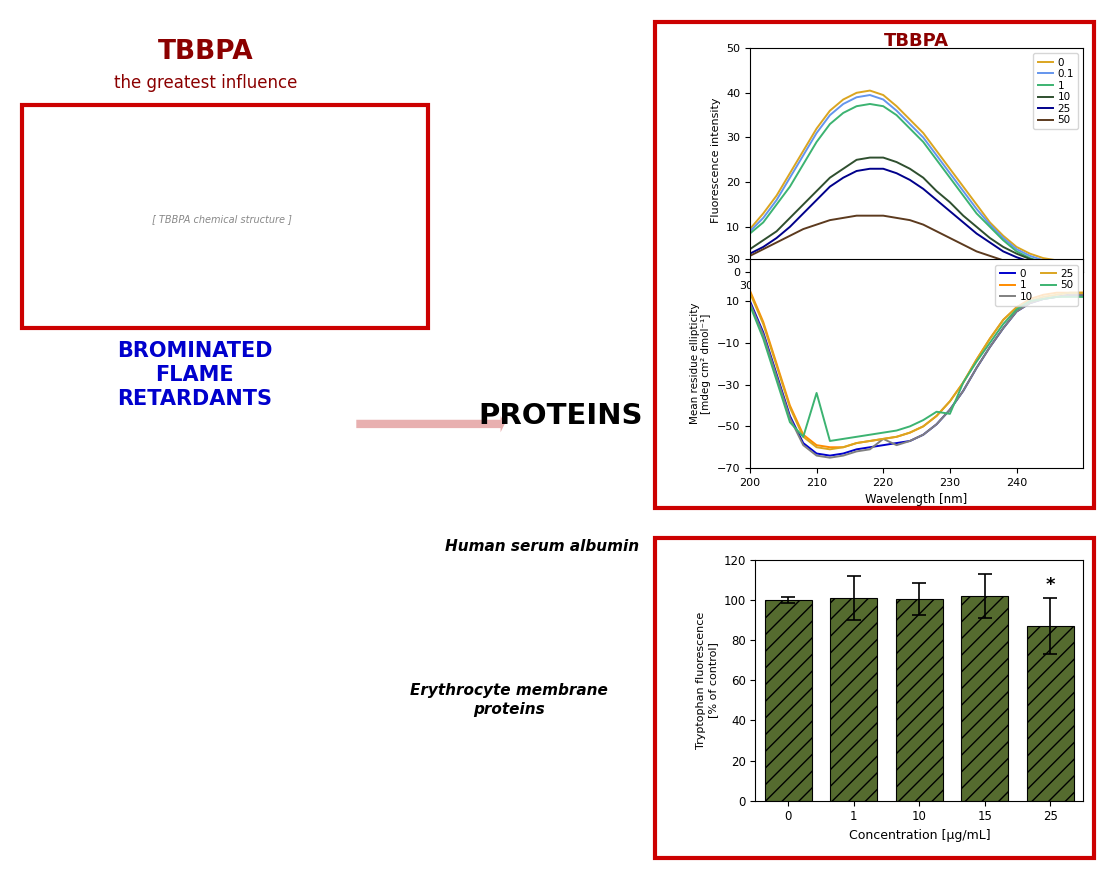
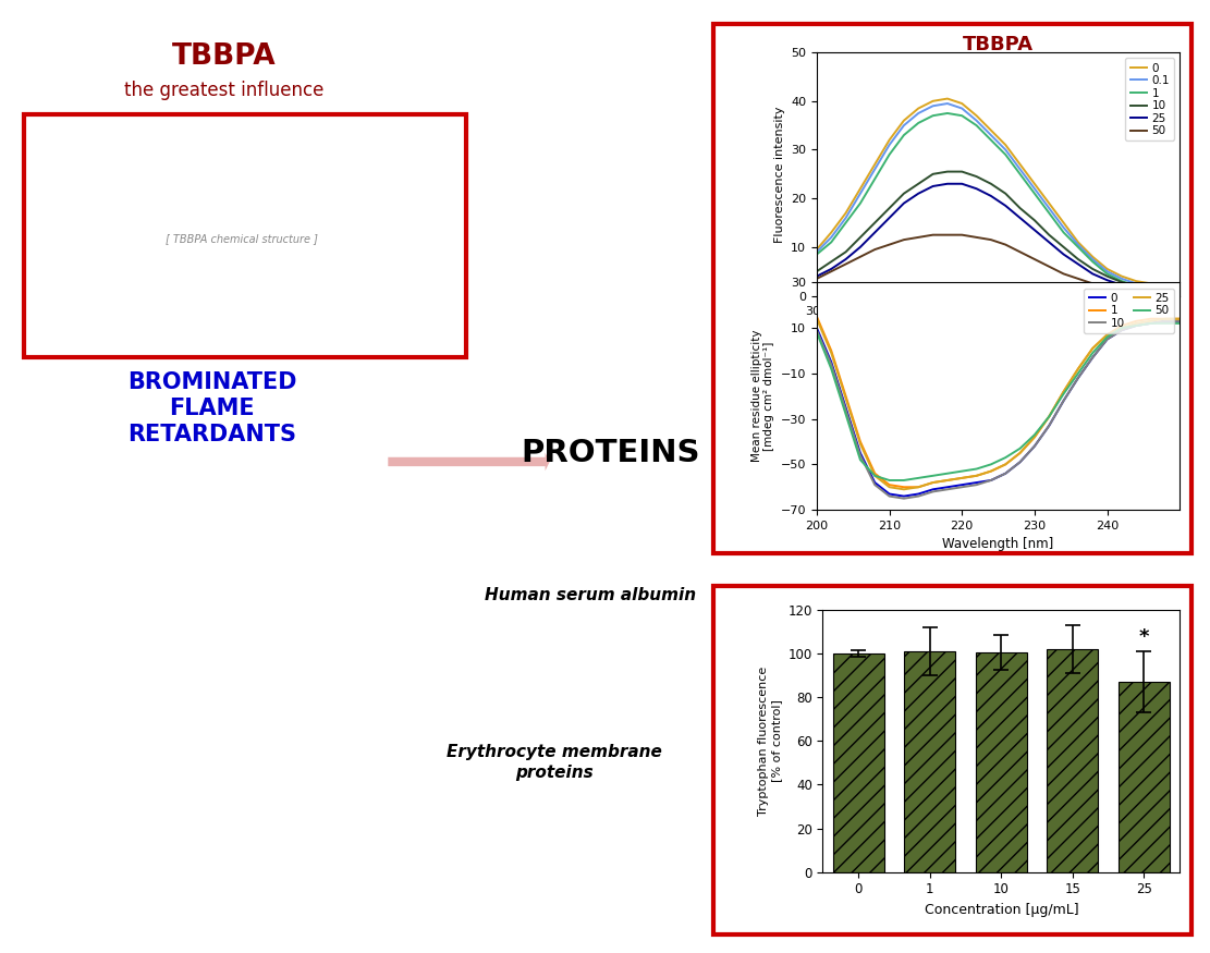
50/210: -34 -> -57
10/220: -56 -> -60
50/230: -44 -> -37
